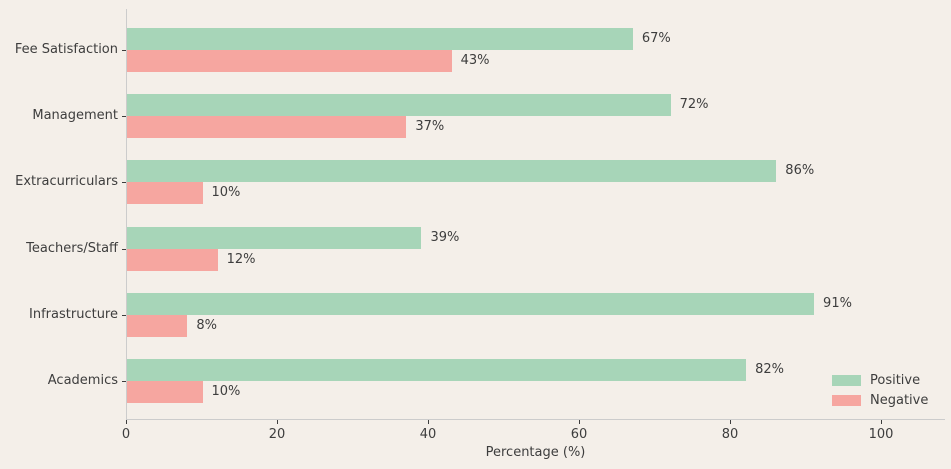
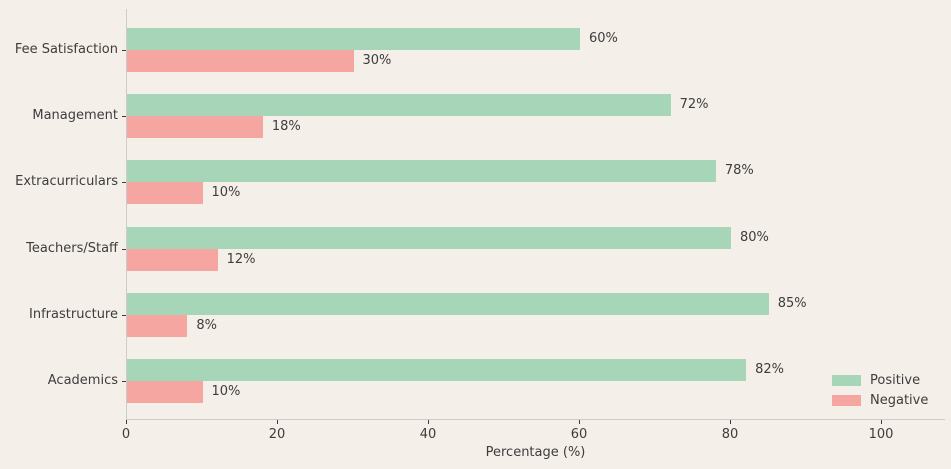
Positive/Fee Satisfaction: 67% -> 60%
Negative/Fee Satisfaction: 43% -> 30%
Negative/Management: 37% -> 18%
Positive/Extracurriculars: 86% -> 78%
Positive/Teachers/Staff: 39% -> 80%
Positive/Infrastructure: 91% -> 85%
